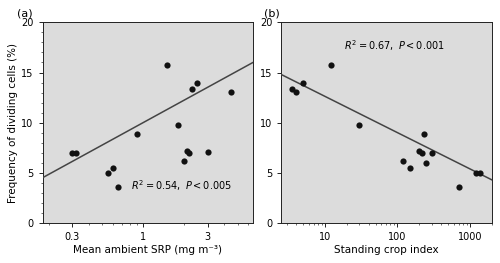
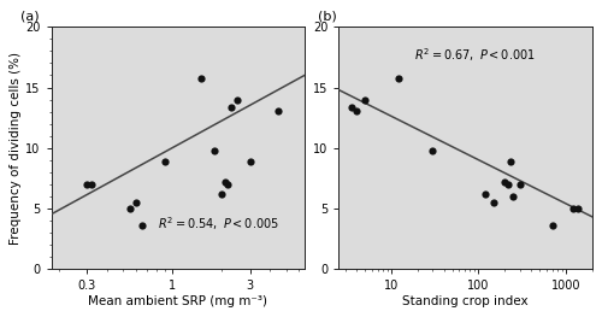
3: 7.1 -> 8.9
